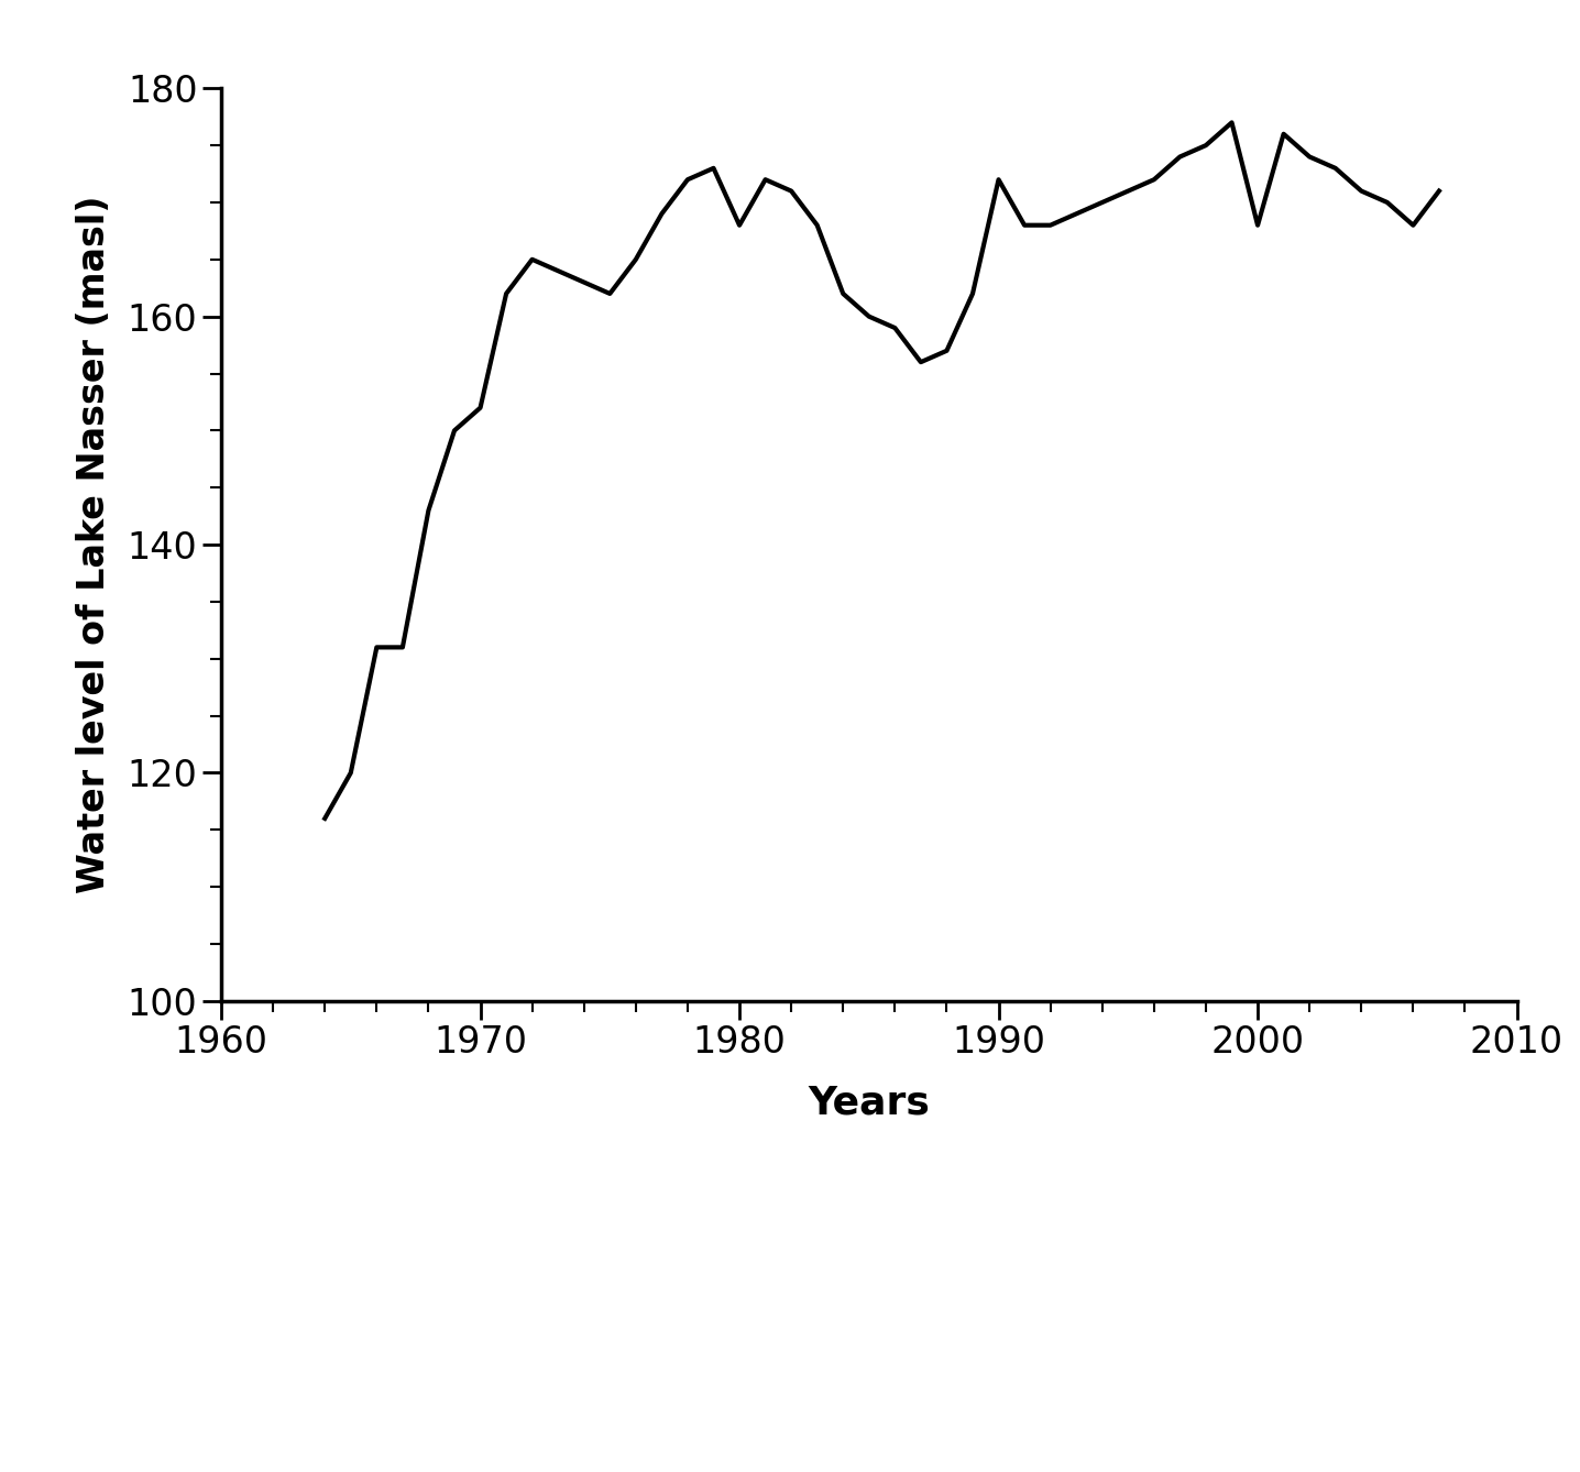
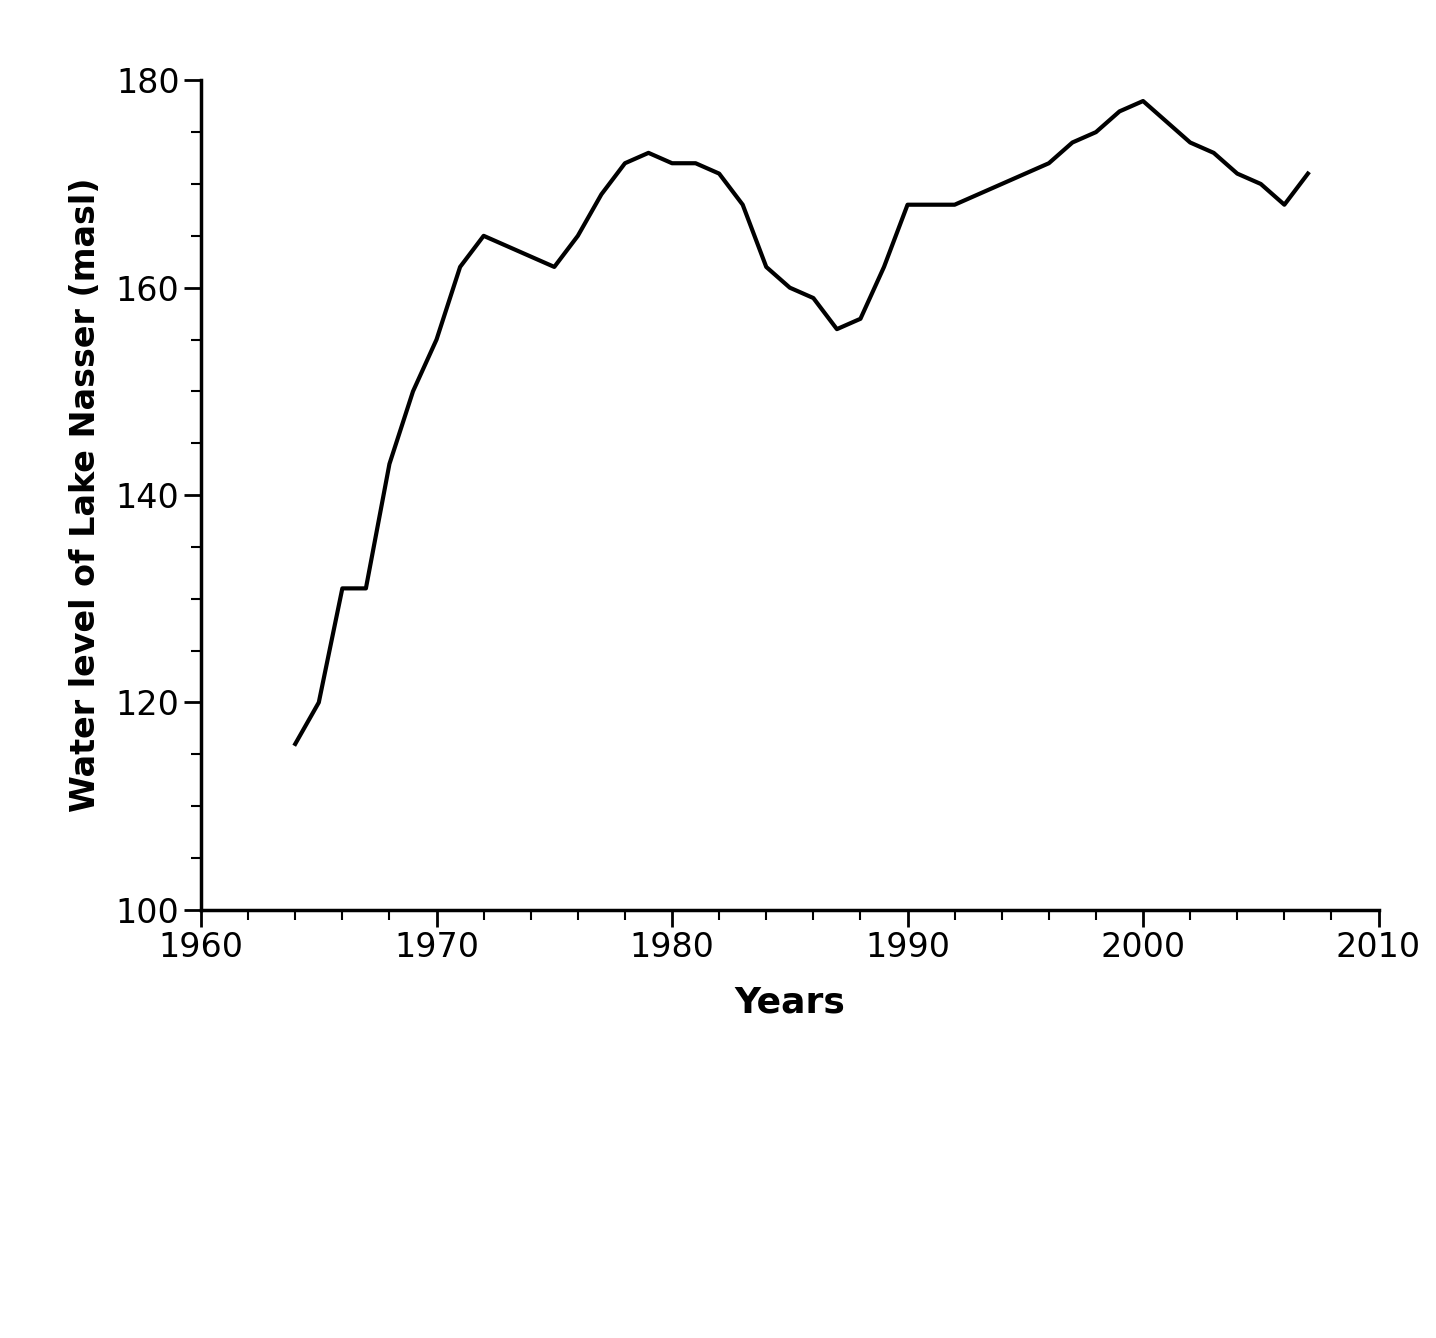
1970: 152 -> 155
1980: 168 -> 172
1990: 172 -> 168
2000: 168 -> 178
